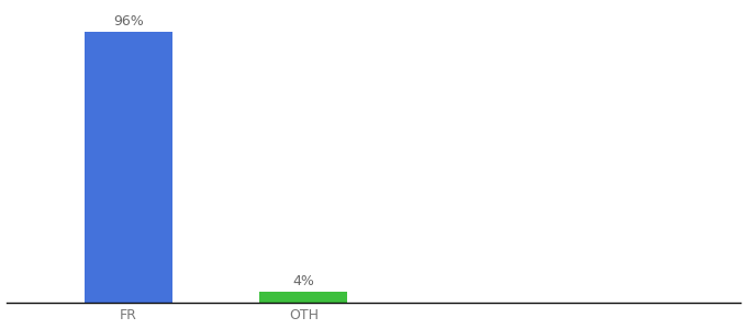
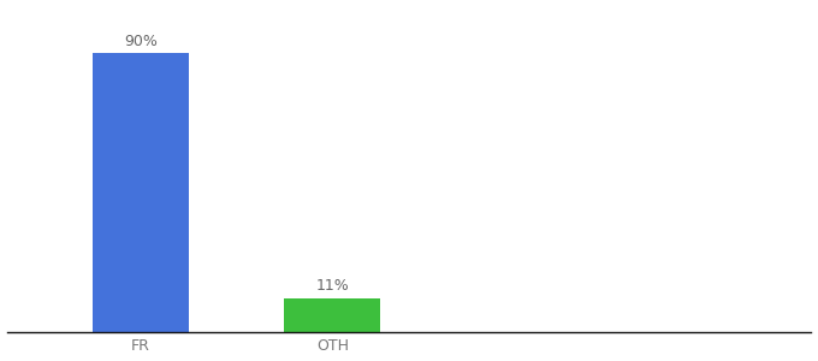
FR: 96% -> 90%
OTH: 4% -> 11%
